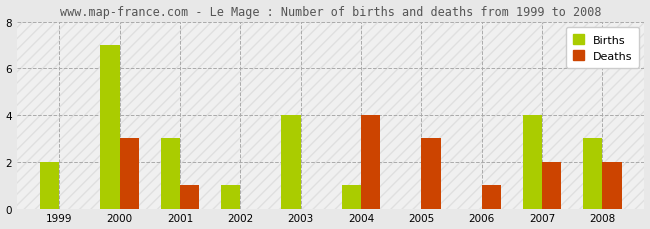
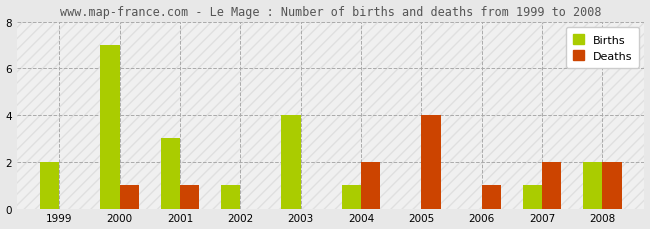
Deaths/2000: 3 -> 1
Deaths/2004: 4 -> 2
Deaths/2005: 3 -> 4
Births/2007: 4 -> 1
Births/2008: 3 -> 2
